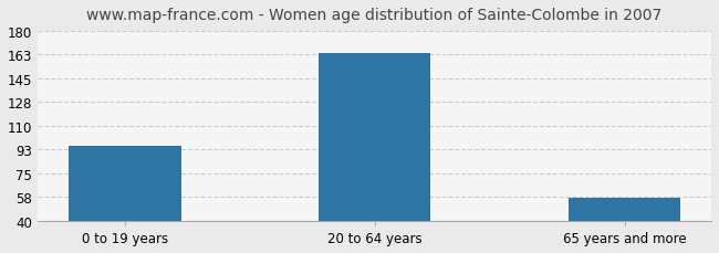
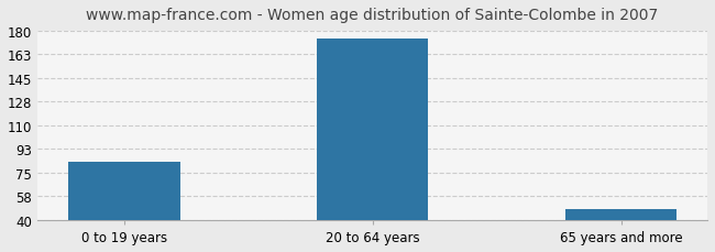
0 to 19 years: 95 -> 83
20 to 64 years: 164 -> 174
65 years and more: 57 -> 48
